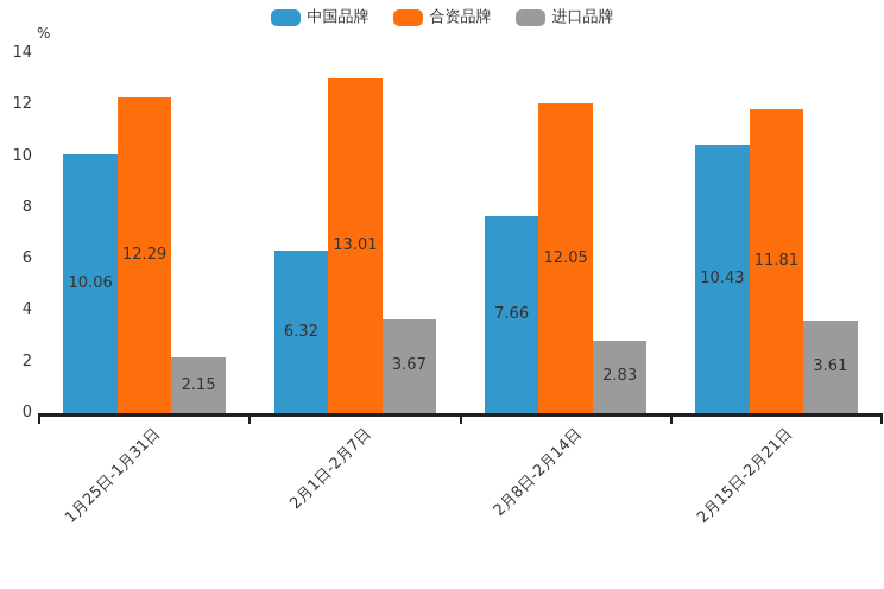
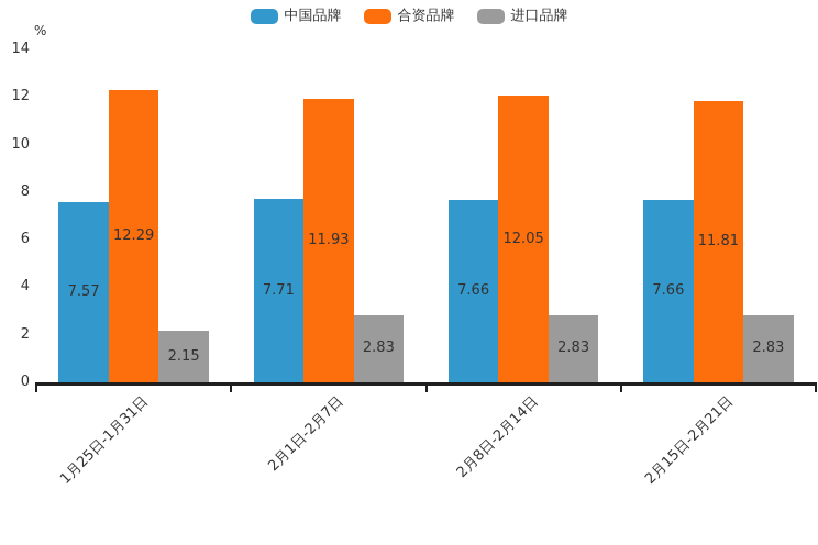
中国品牌/1月25日-1月31日: 10.06 -> 7.57
中国品牌/2月1日-2月7日: 6.32 -> 7.71
合资品牌/2月1日-2月7日: 13.01 -> 11.93
进口品牌/2月1日-2月7日: 3.67 -> 2.83
中国品牌/2月15日-2月21日: 10.43 -> 7.66
进口品牌/2月15日-2月21日: 3.61 -> 2.83
